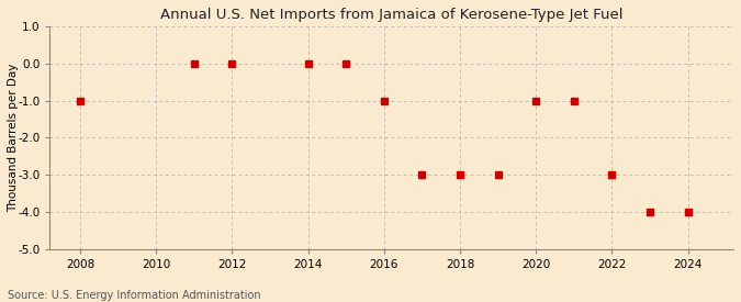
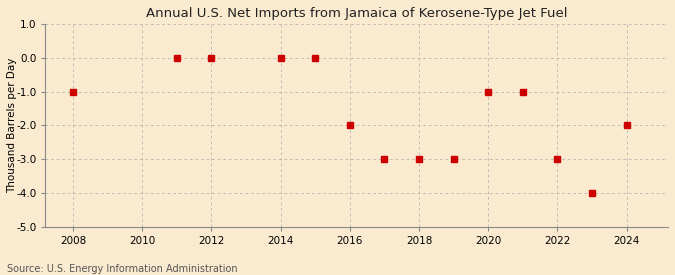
2016: -1 -> -2
2024: -4 -> -2
